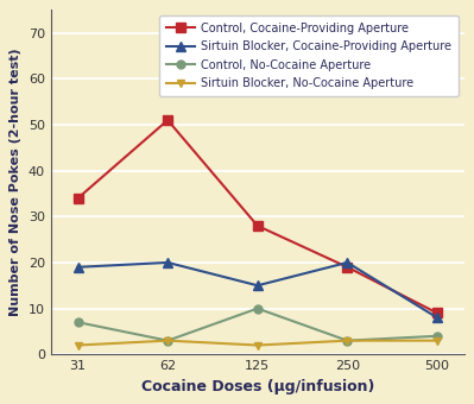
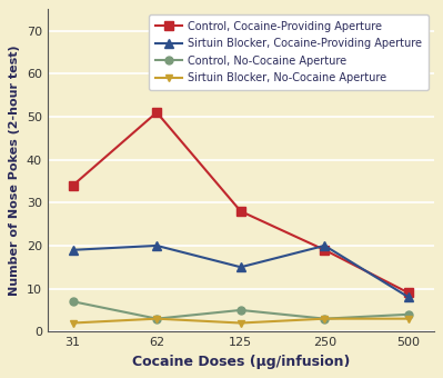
Control, No-Cocaine Aperture/125: 10 -> 5
